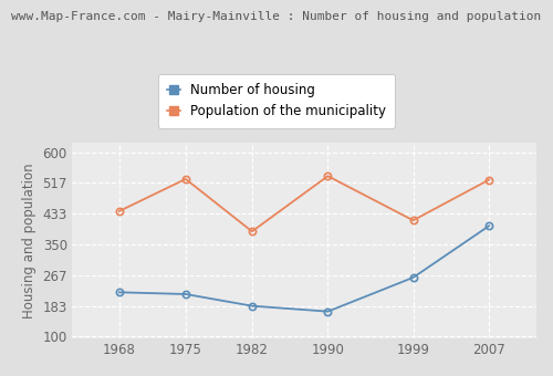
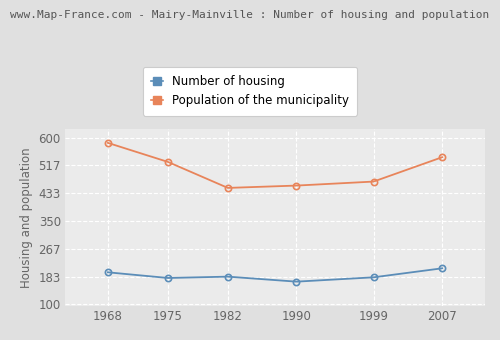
Number of housing/1968: 220 -> 196
Population of the municipality/1968: 440 -> 584
Number of housing/1975: 215 -> 179
Population of the municipality/1982: 385 -> 449
Population of the municipality/1990: 535 -> 456
Number of housing/1999: 260 -> 181
Population of the municipality/1999: 415 -> 468
Number of housing/2007: 400 -> 208
Population of the municipality/2007: 525 -> 541
